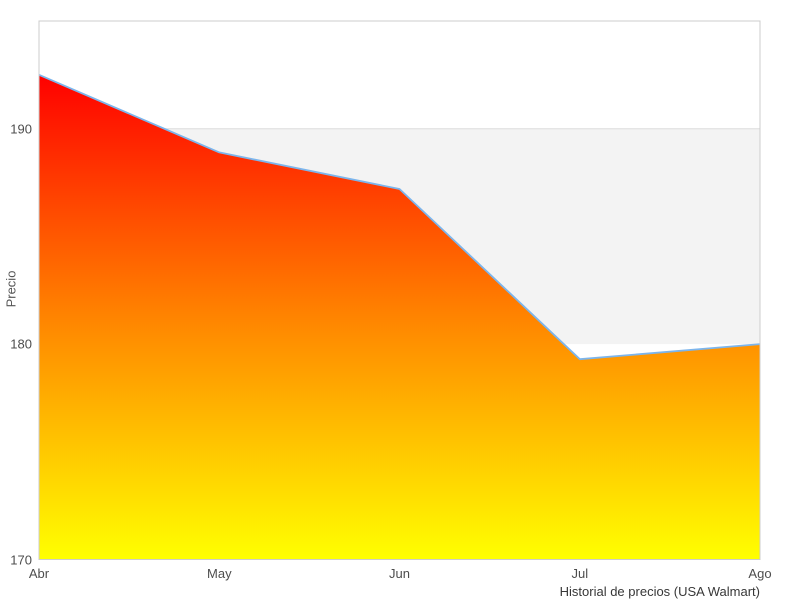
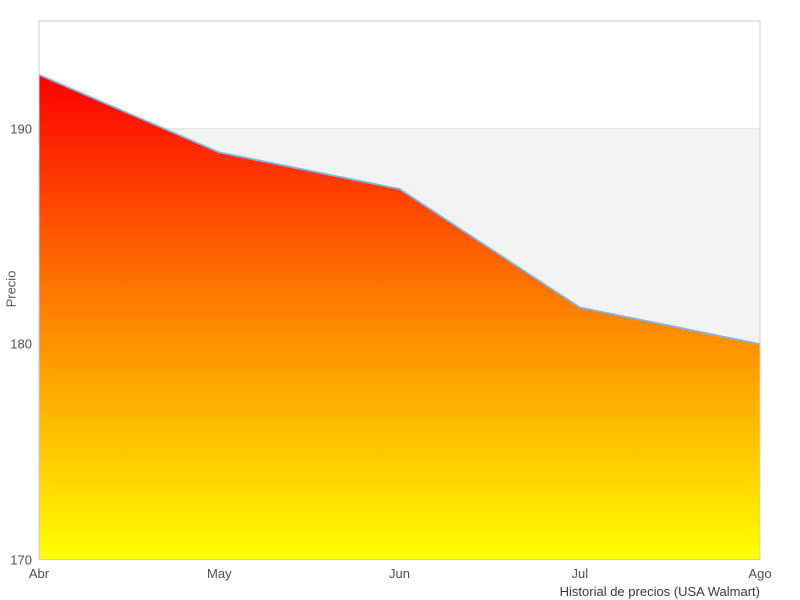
Jul: 179.3 -> 181.7
